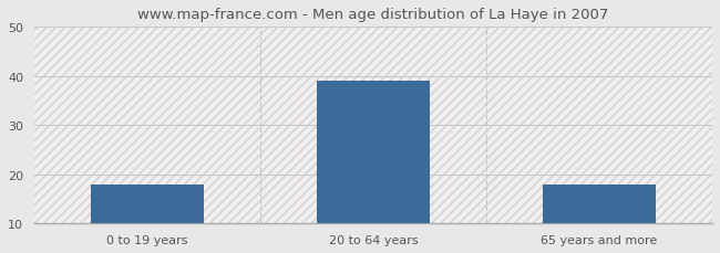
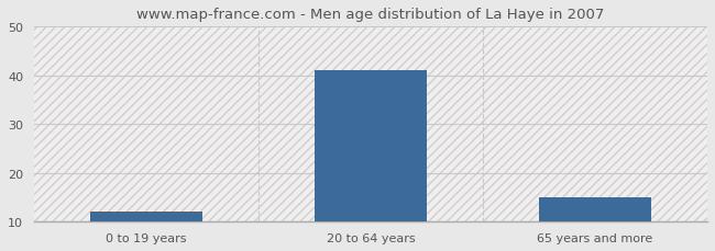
0 to 19 years: 18 -> 12
20 to 64 years: 39 -> 41
65 years and more: 18 -> 15
